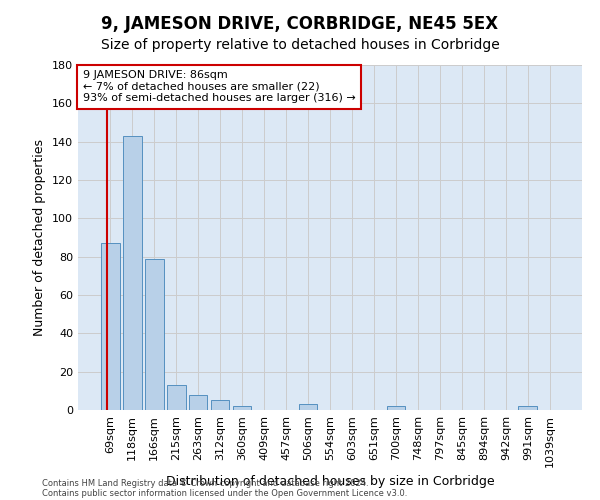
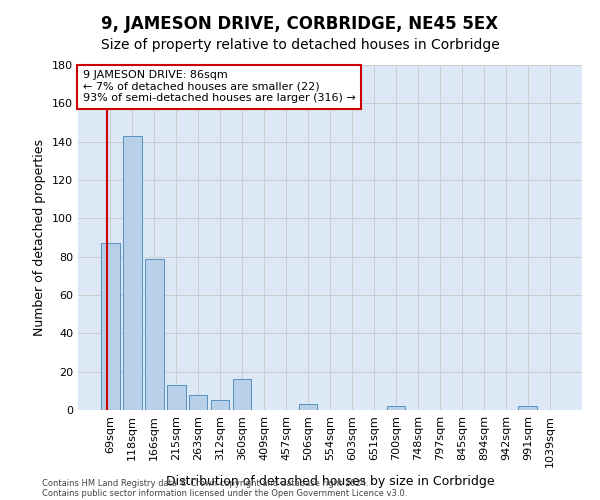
360sqm: 2 -> 16
